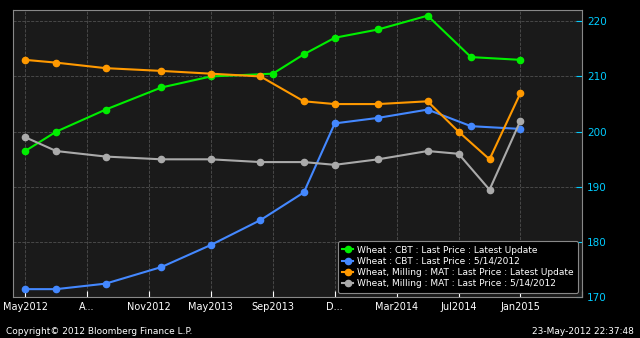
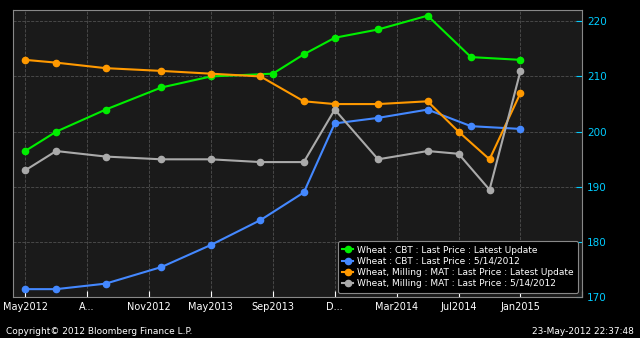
Wheat, Milling : MAT : Last Price : 5/14/2012/May2012: 199.0 -> 193.0
Wheat, Milling : MAT : Last Price : 5/14/2012/D...: 194.0 -> 204.0
Wheat, Milling : MAT : Last Price : 5/14/2012/Jan2015: 202.0 -> 211.0
